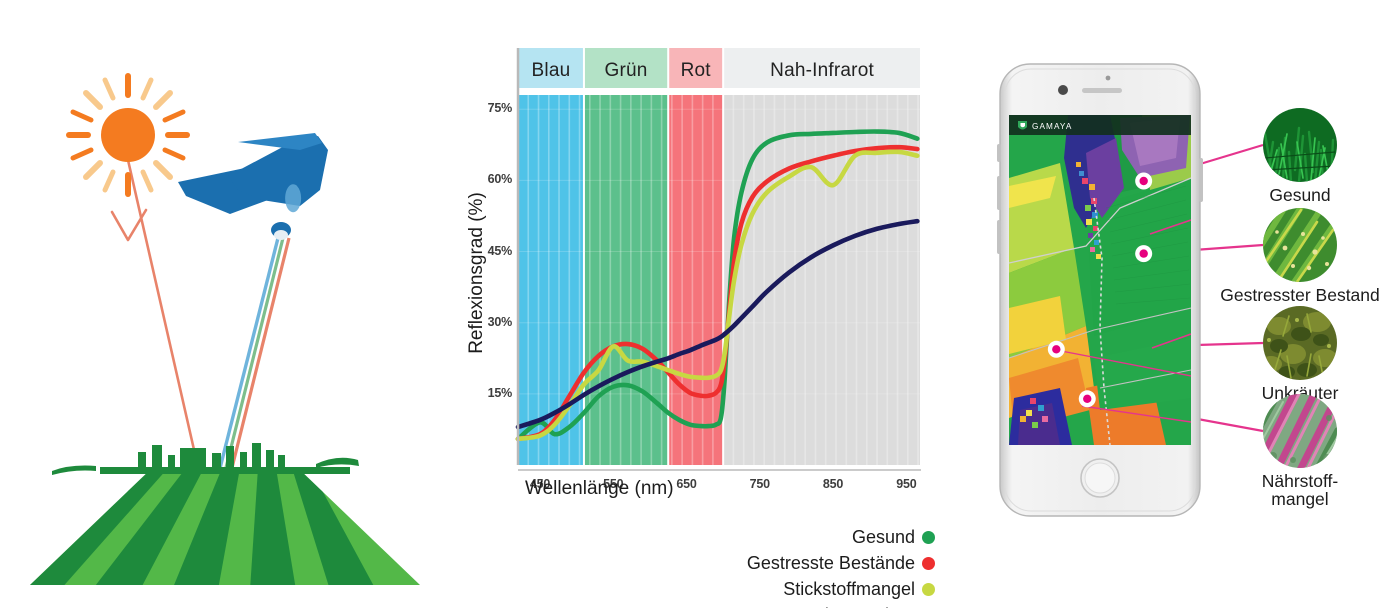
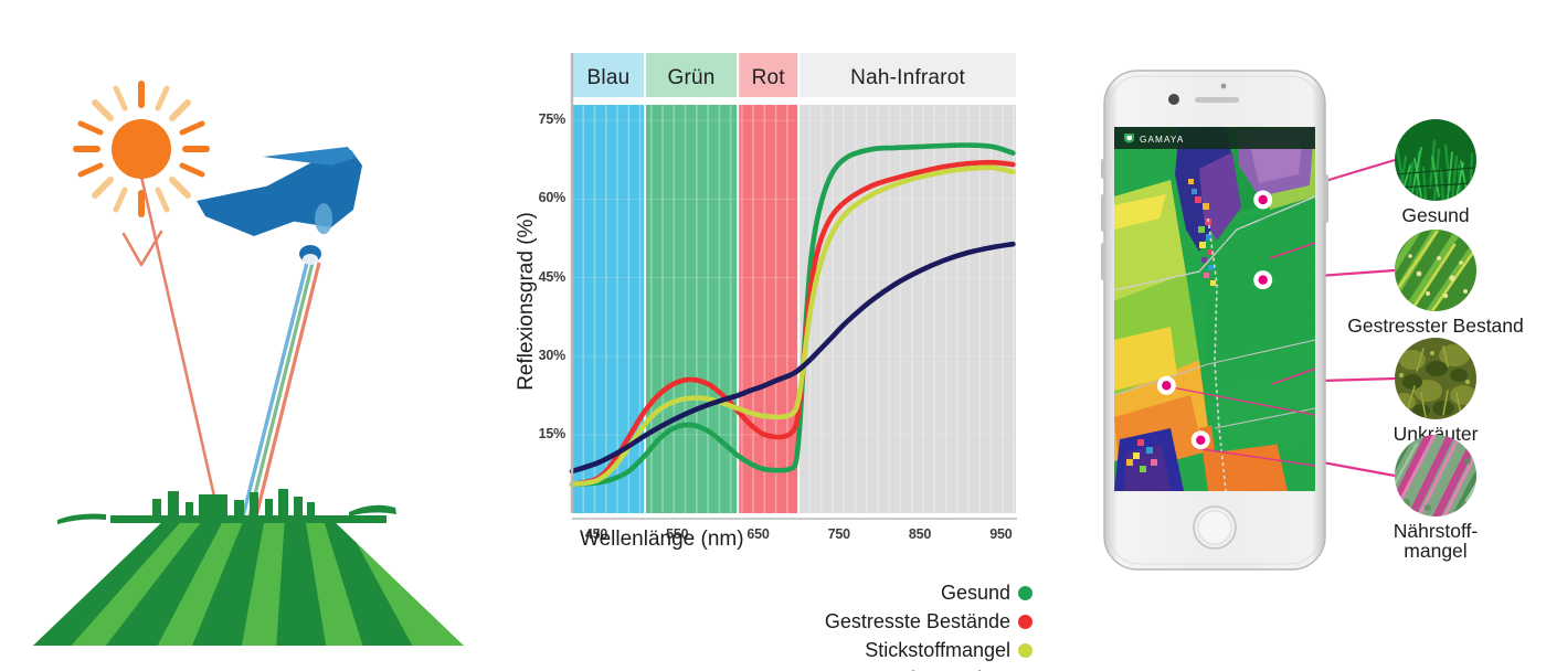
Gesund/450: 9% -> 6%
Stickstoffmangel/550: 25% -> 22%
Stickstoffmangel/850: 59% -> 64%
